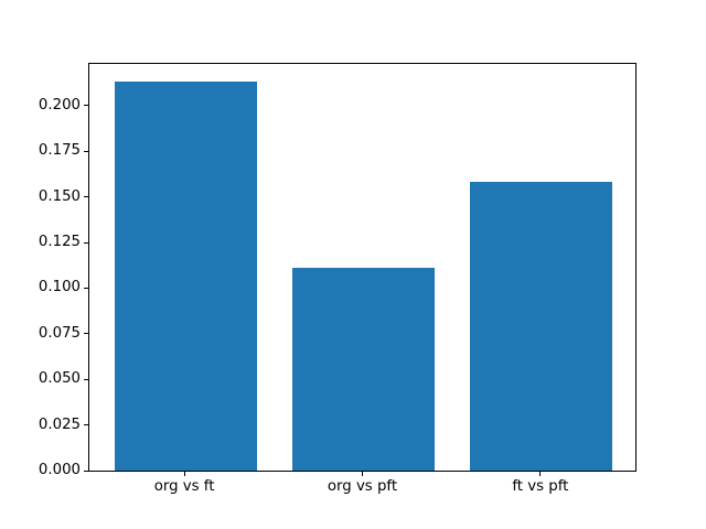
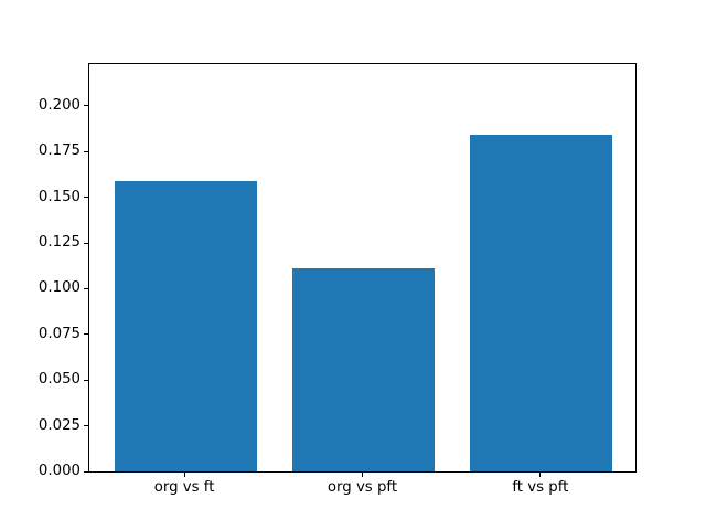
org vs ft: 0.213 -> 0.159
ft vs pft: 0.158 -> 0.184
